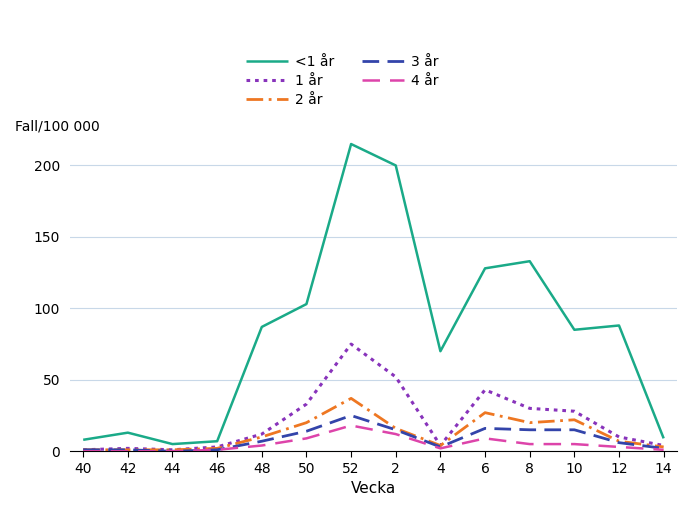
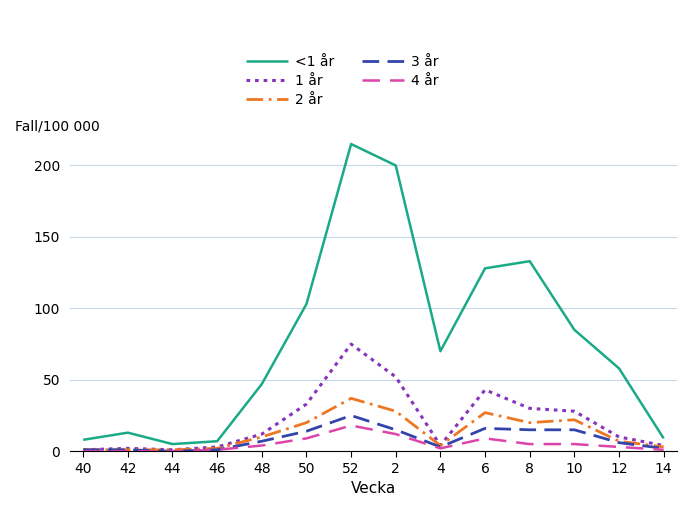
<1 år/48: 87 -> 47
2 år/2: 16 -> 28
<1 år/12: 88 -> 58
